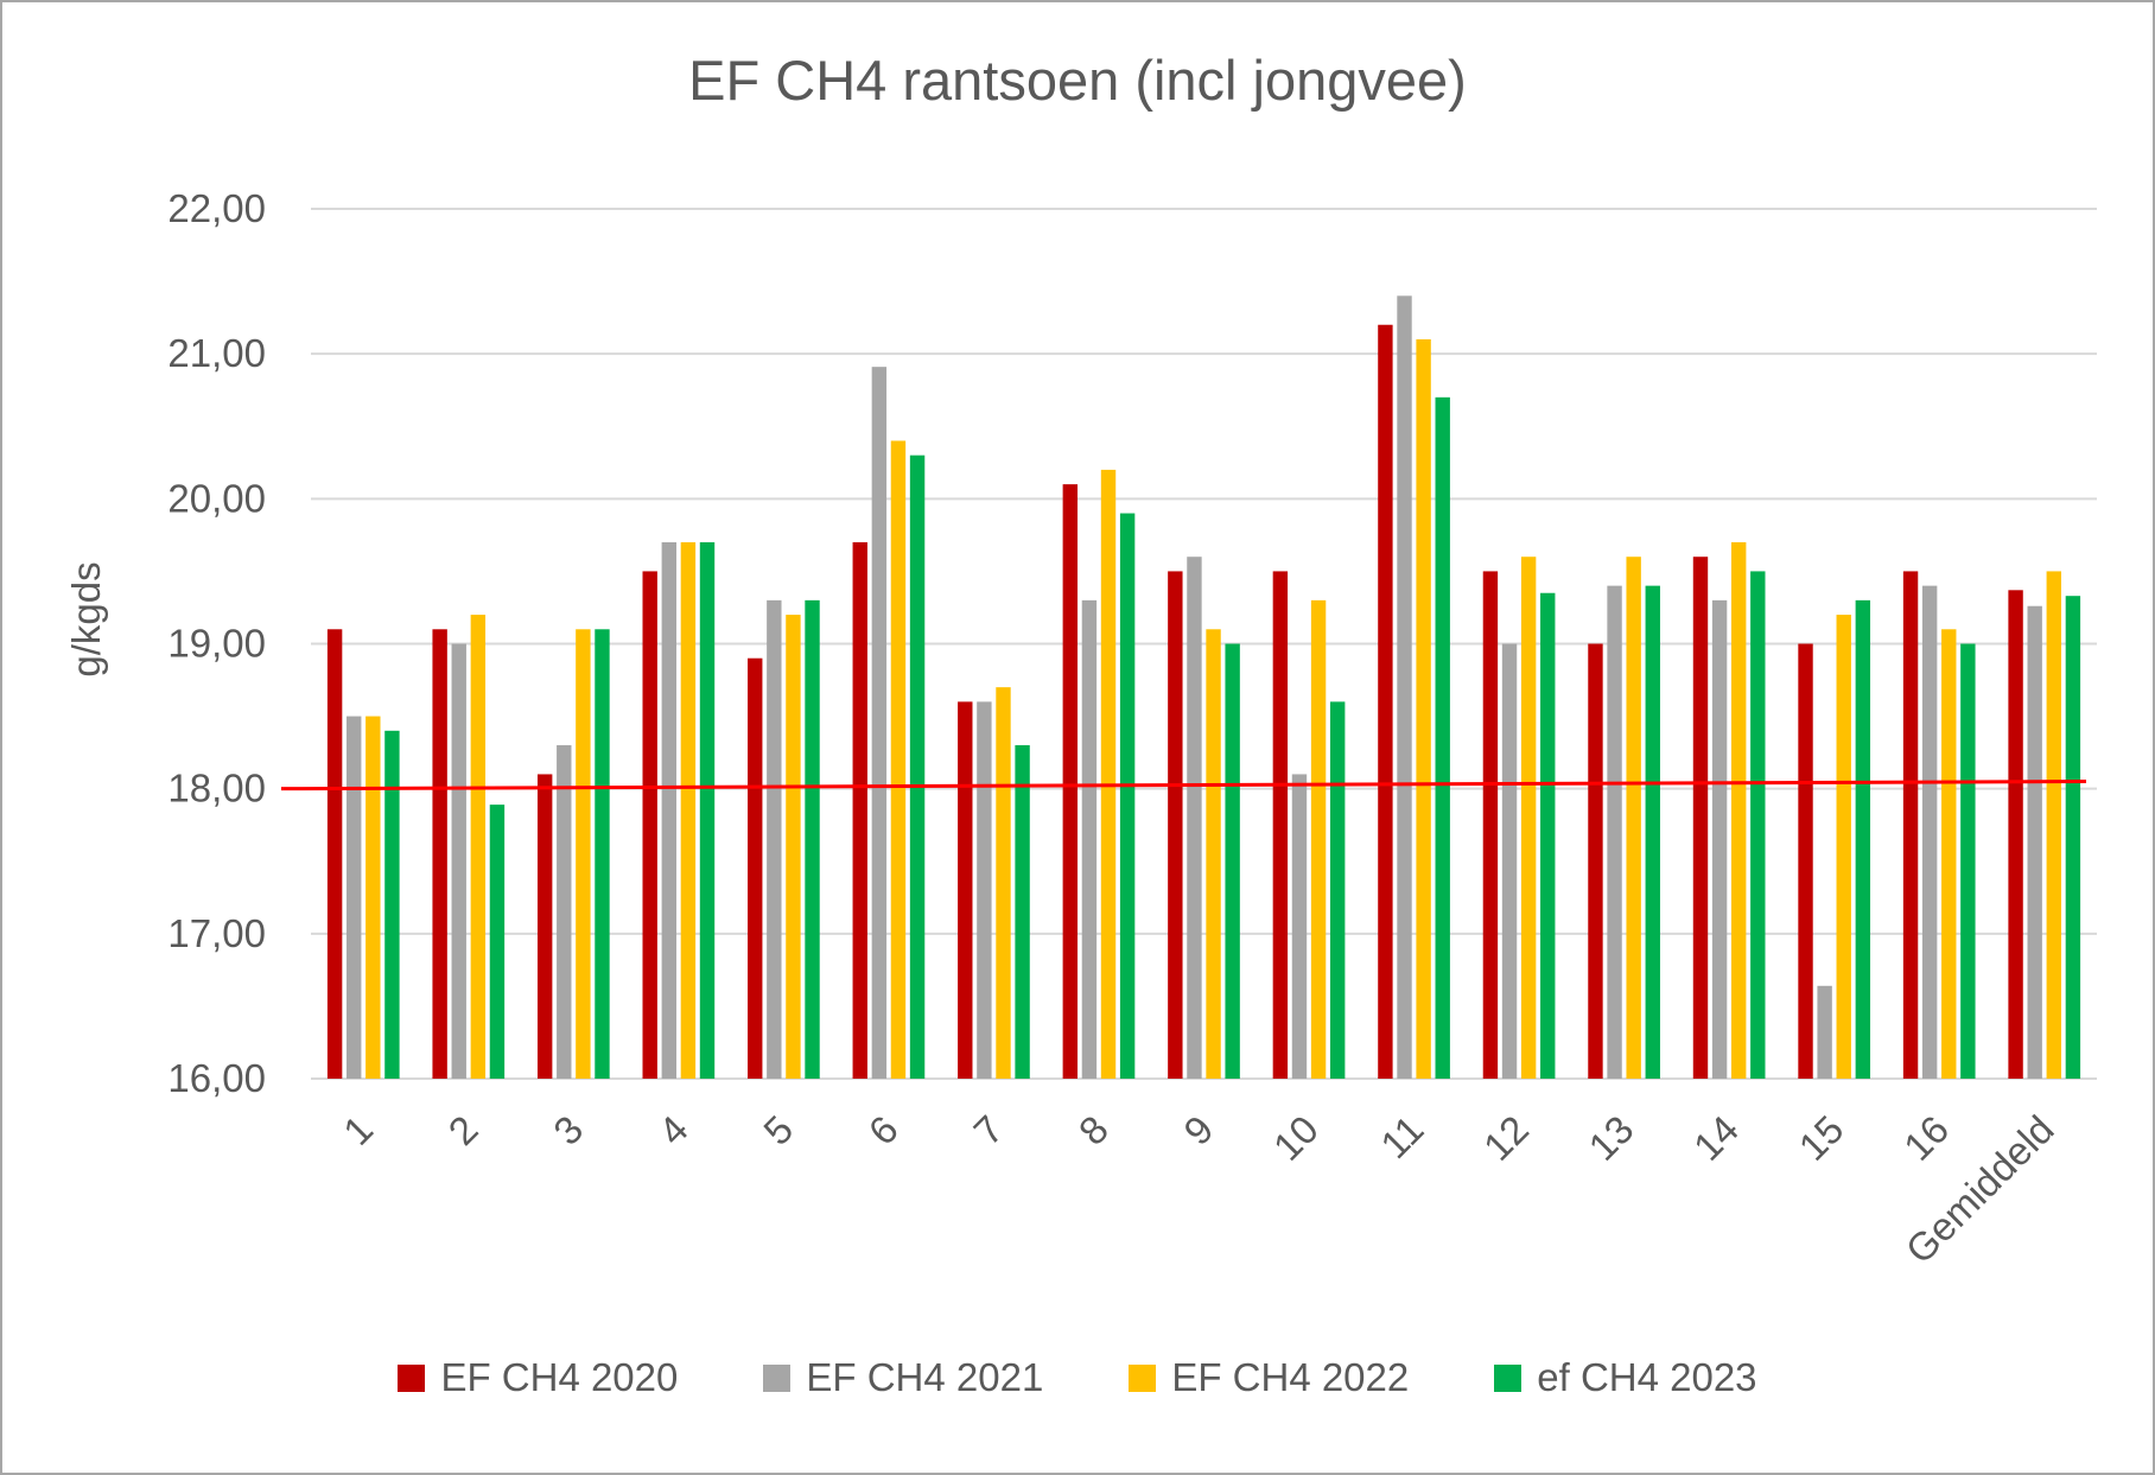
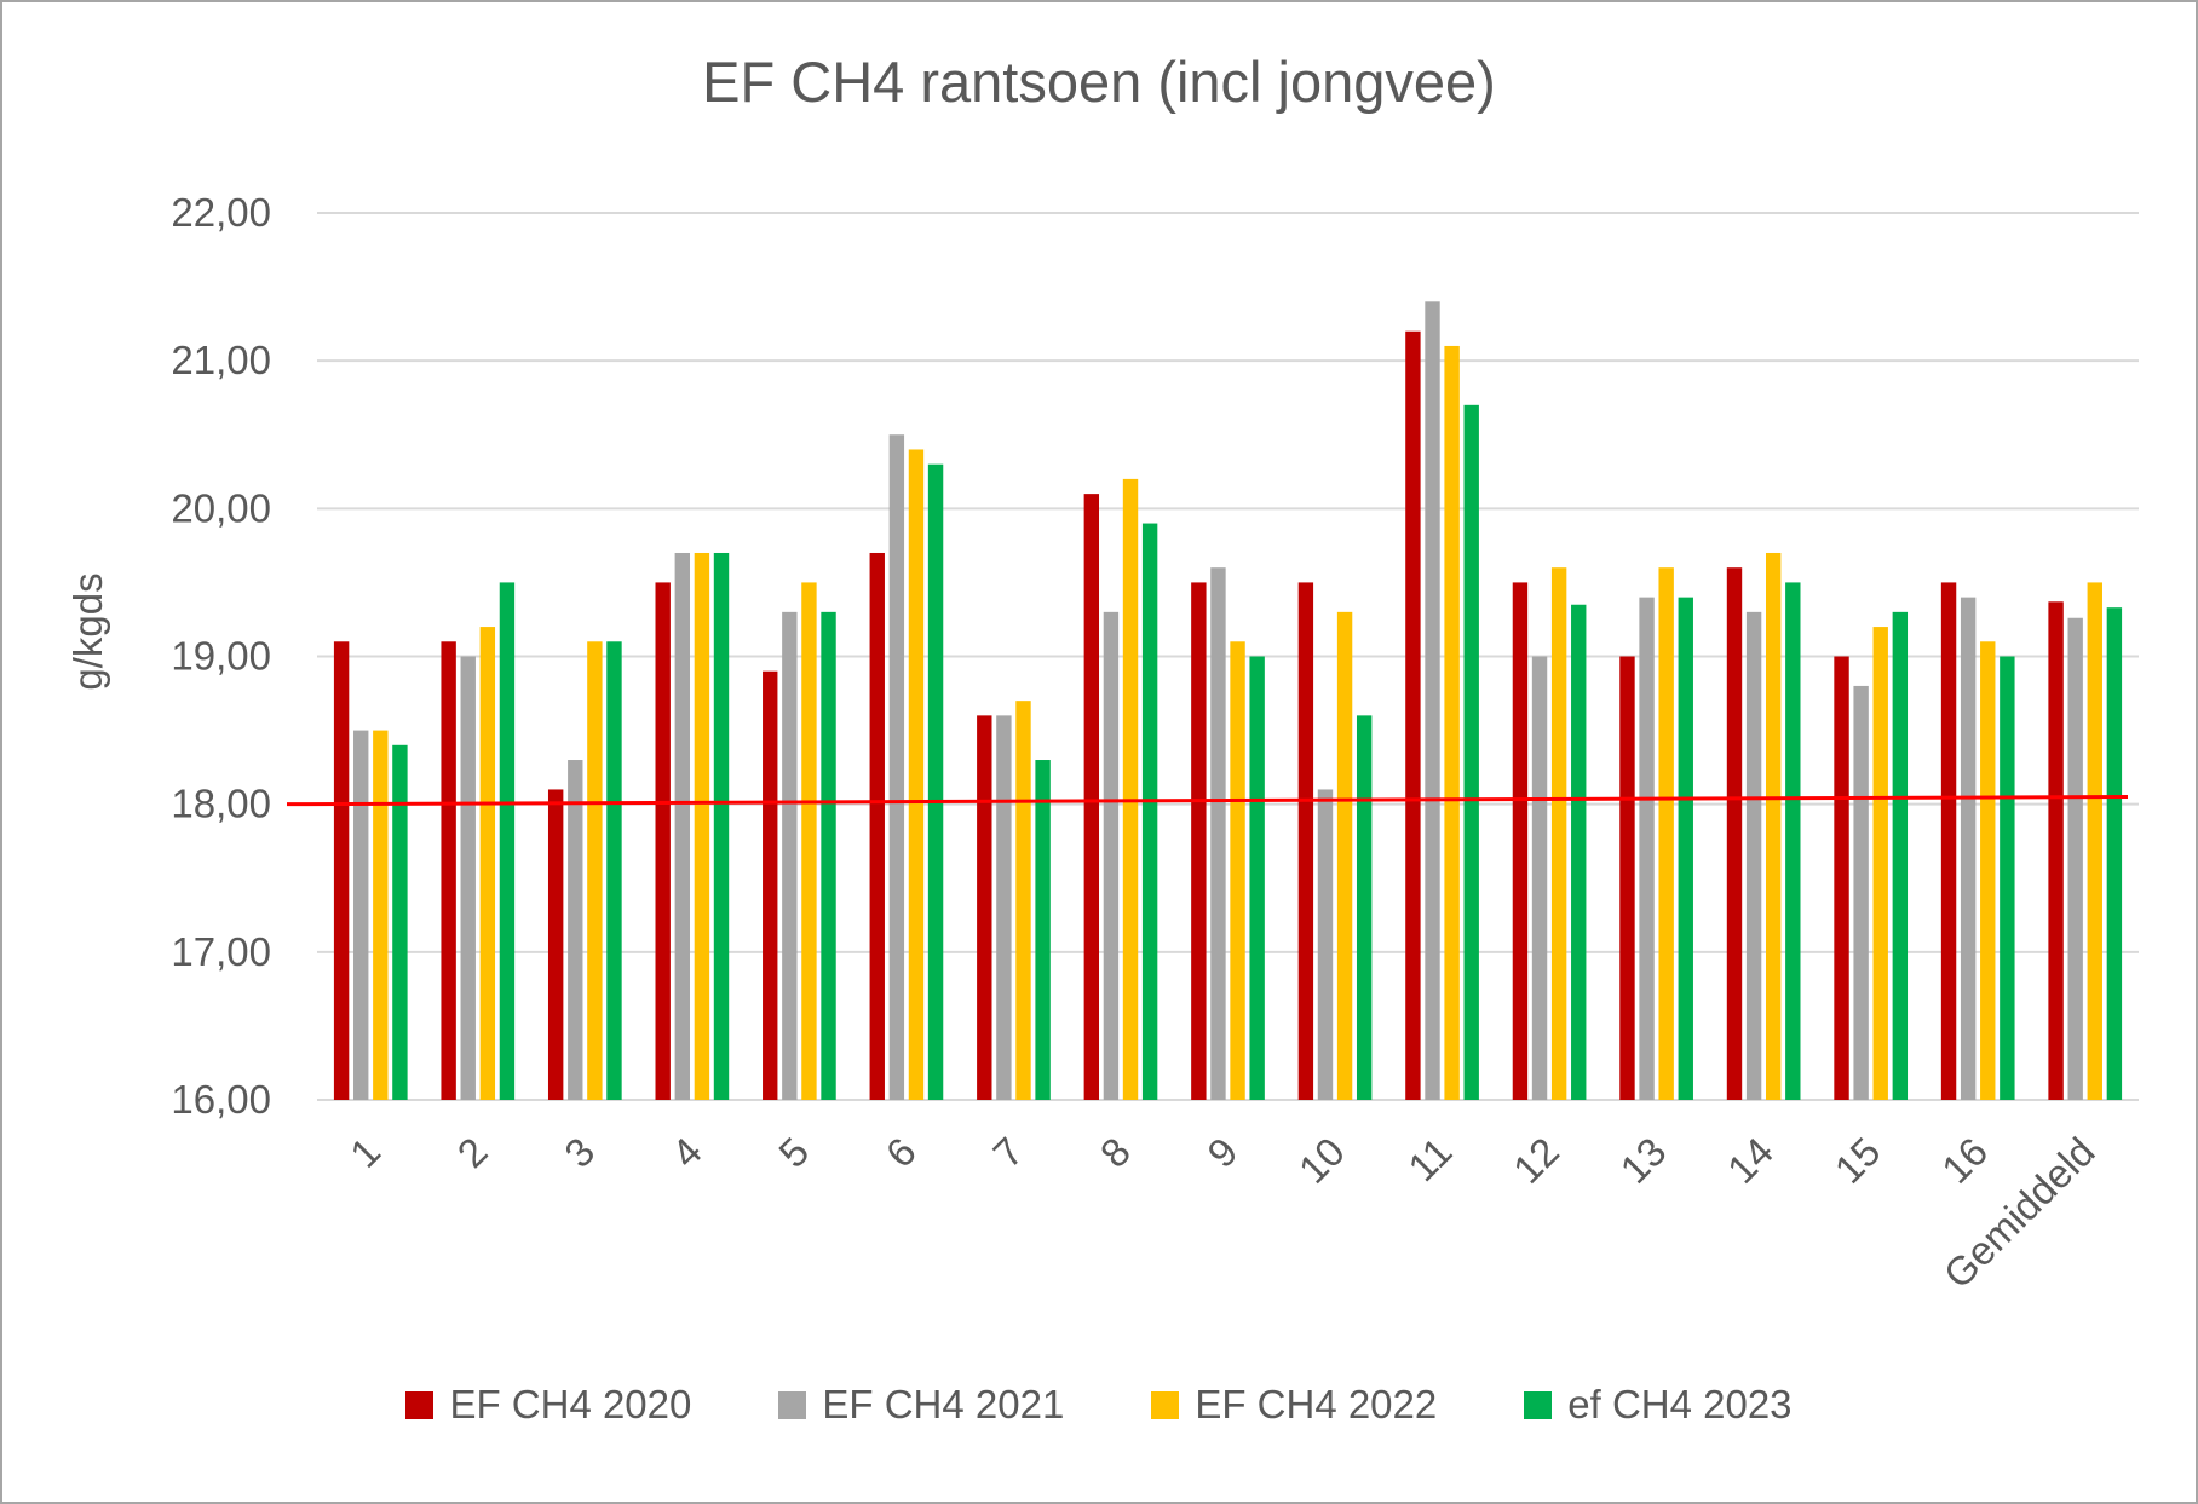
ef CH4 2023/2: 17,89 -> 19,50
EF CH4 2022/5: 19,2 -> 19,5
EF CH4 2021/6: 20,91 -> 20,50
EF CH4 2021/15: 16,64 -> 18,80
